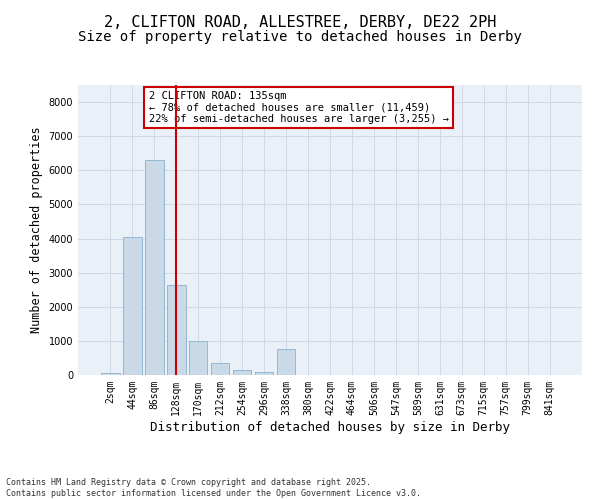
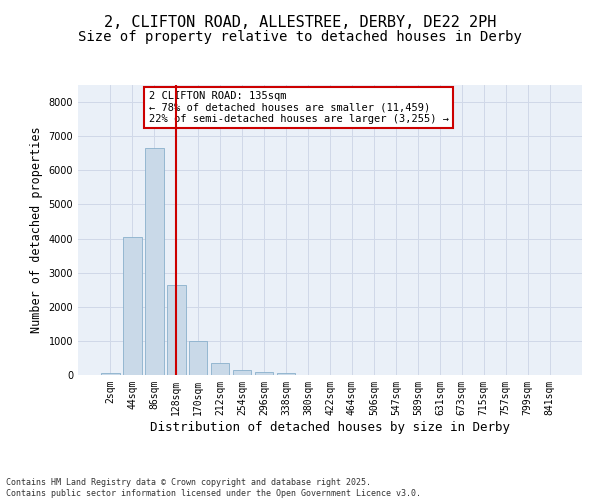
86sqm: 6300 -> 6650
338sqm: 750 -> 60
